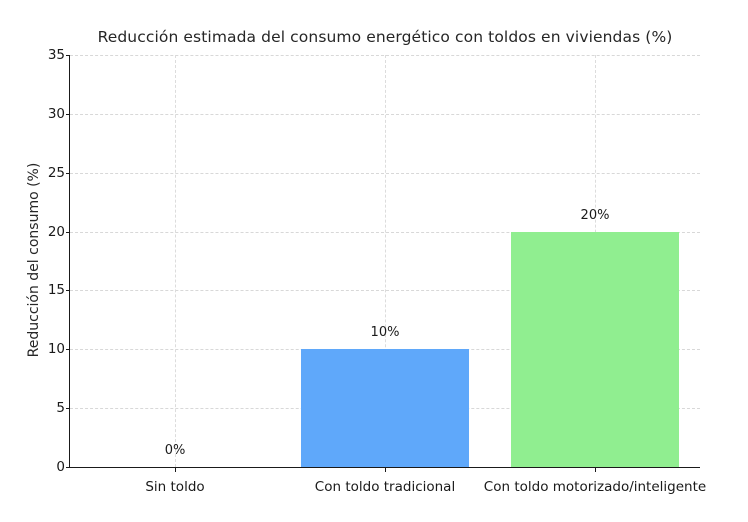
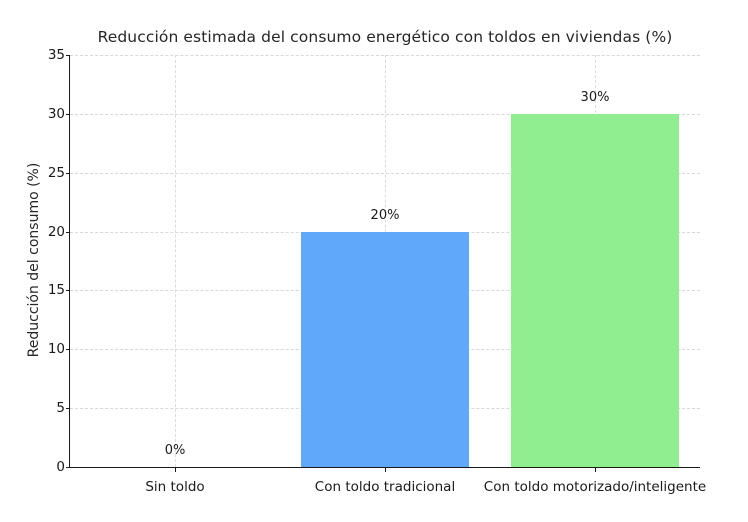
Con toldo tradicional: 10% -> 20%
Con toldo motorizado/inteligente: 20% -> 30%
